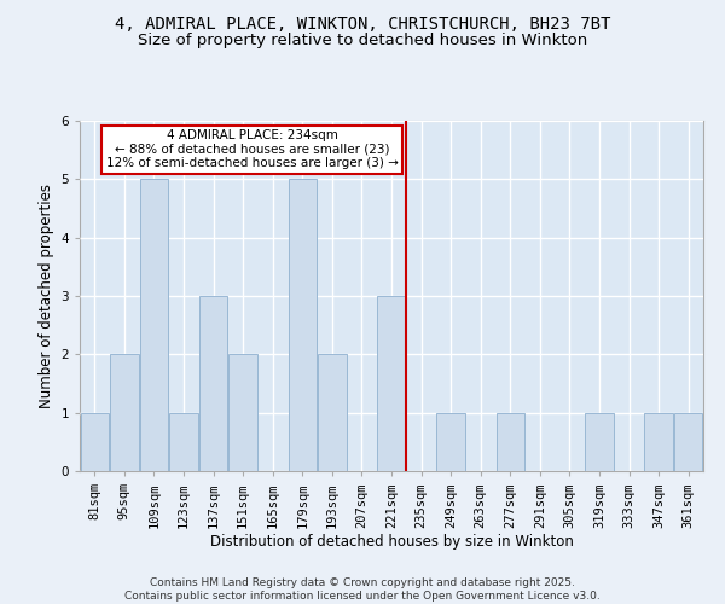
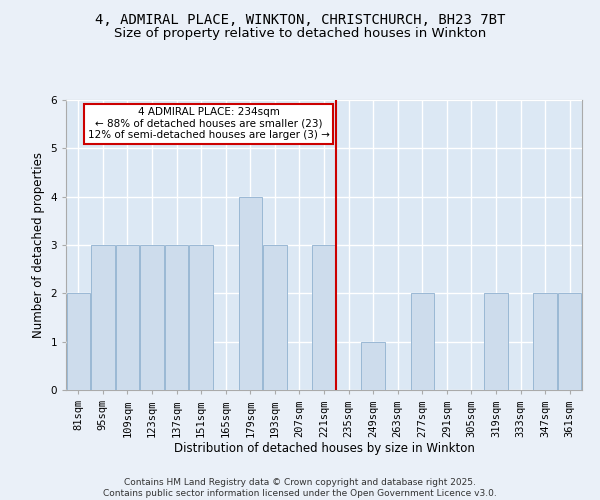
81sqm: 1 -> 2
95sqm: 2 -> 3
109sqm: 5 -> 3
123sqm: 1 -> 3
151sqm: 2 -> 3
179sqm: 5 -> 4
193sqm: 2 -> 3
277sqm: 1 -> 2
319sqm: 1 -> 2
347sqm: 1 -> 2
361sqm: 1 -> 2
